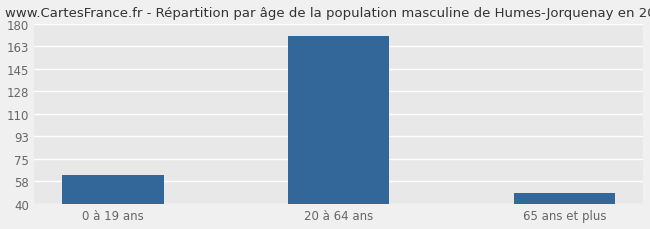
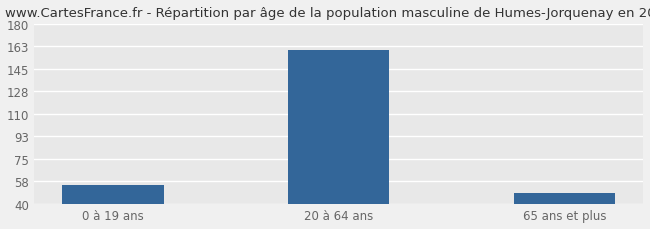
0 à 19 ans: 63 -> 55
20 à 64 ans: 171 -> 160
